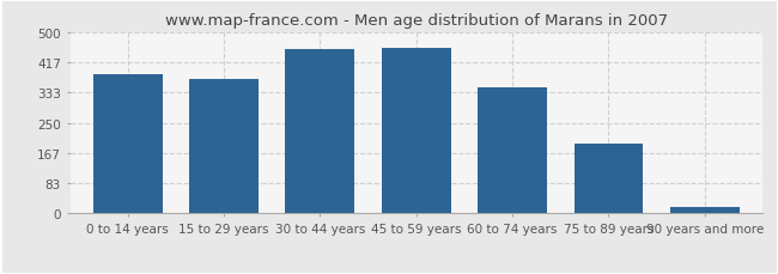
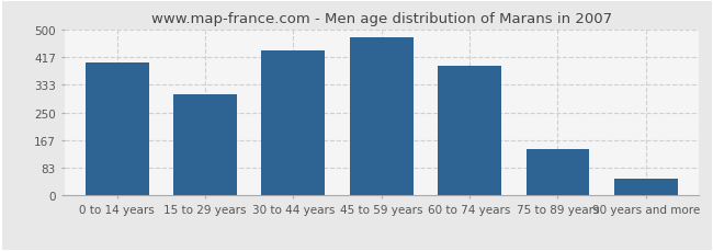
0 to 14 years: 382 -> 400
15 to 29 years: 370 -> 305
30 to 44 years: 452 -> 435
45 to 59 years: 456 -> 475
60 to 74 years: 348 -> 390
75 to 89 years: 194 -> 140
90 years and more: 18 -> 50
